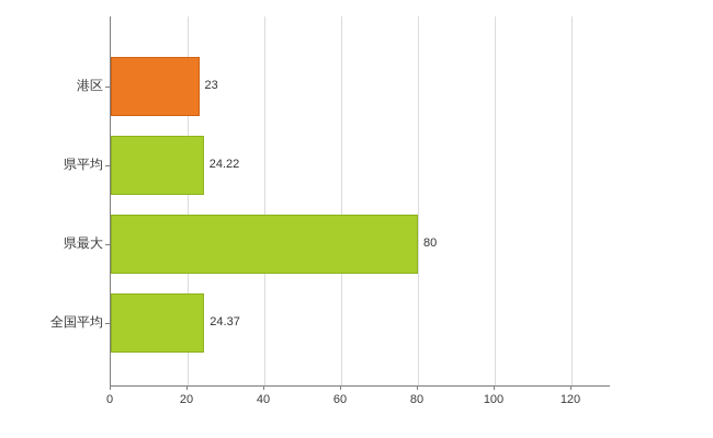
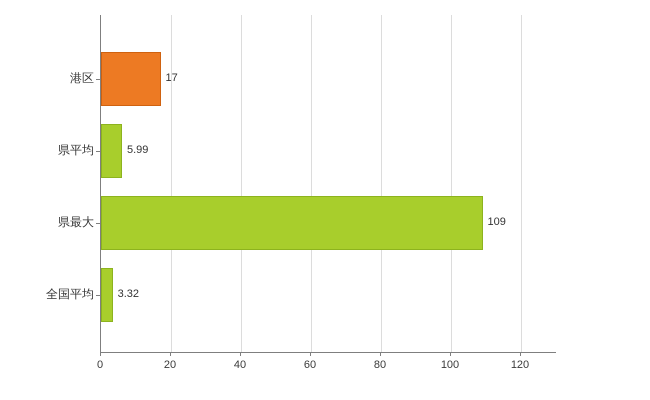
港区: 23 -> 17
県平均: 24.22 -> 5.99
県最大: 80 -> 109
全国平均: 24.37 -> 3.32
